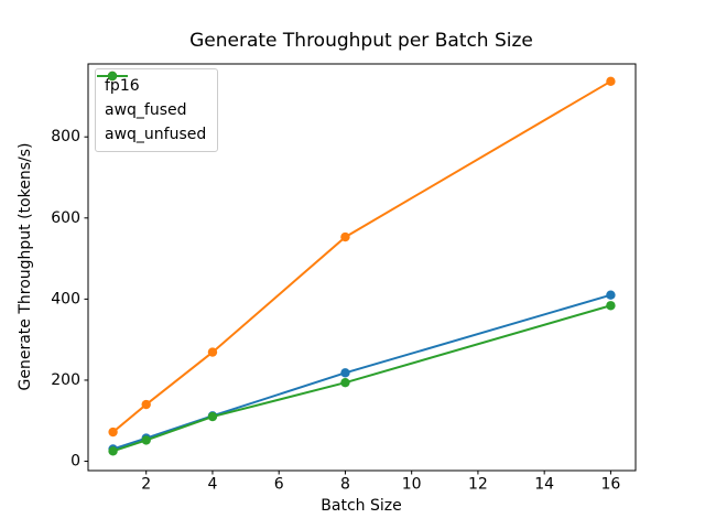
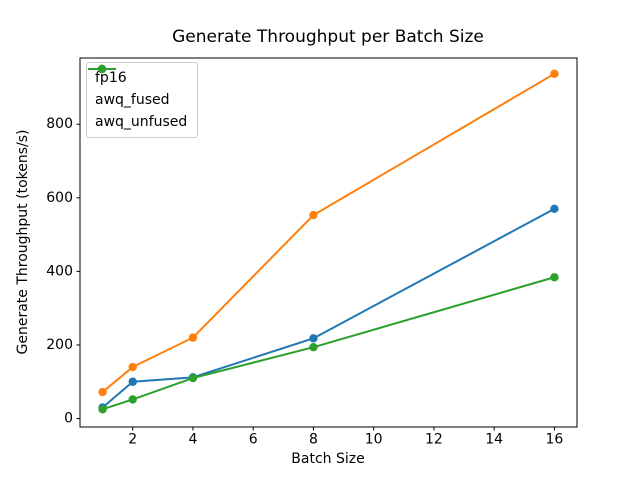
fp16/2: 60 -> 100
awq_fused/4: 270 -> 220
fp16/16: 410 -> 570
